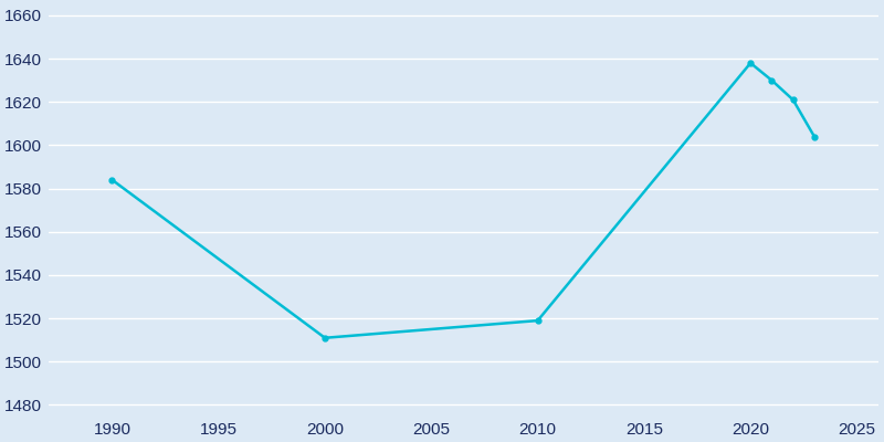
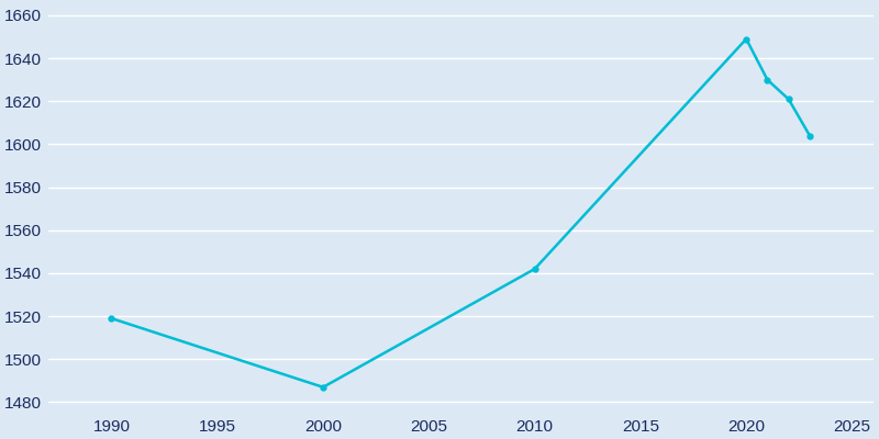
1990: 1584 -> 1519
2000: 1511 -> 1487
2010: 1519 -> 1542
2020: 1638 -> 1649
